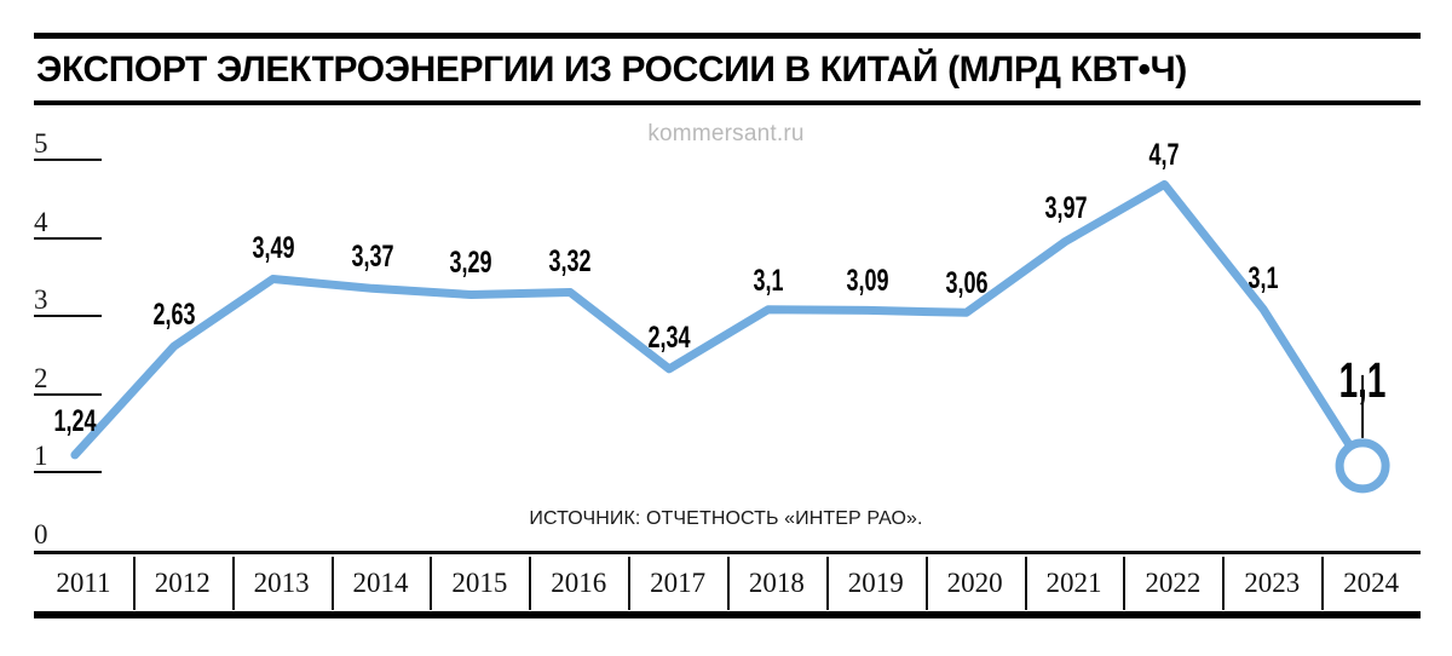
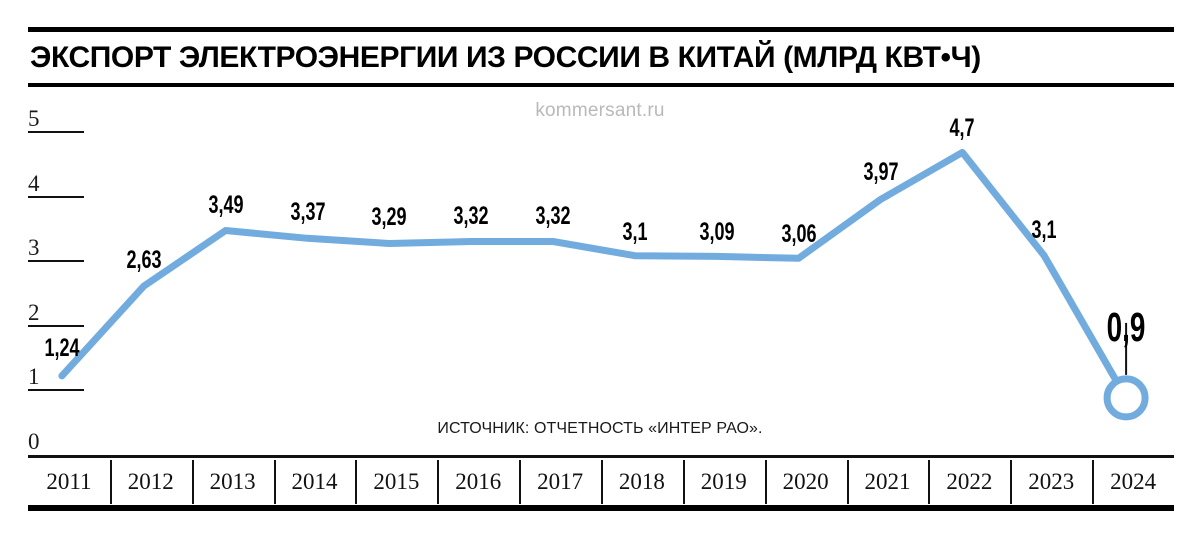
2017: 2,34 -> 3,32
2024: 1,1 -> 0,9
